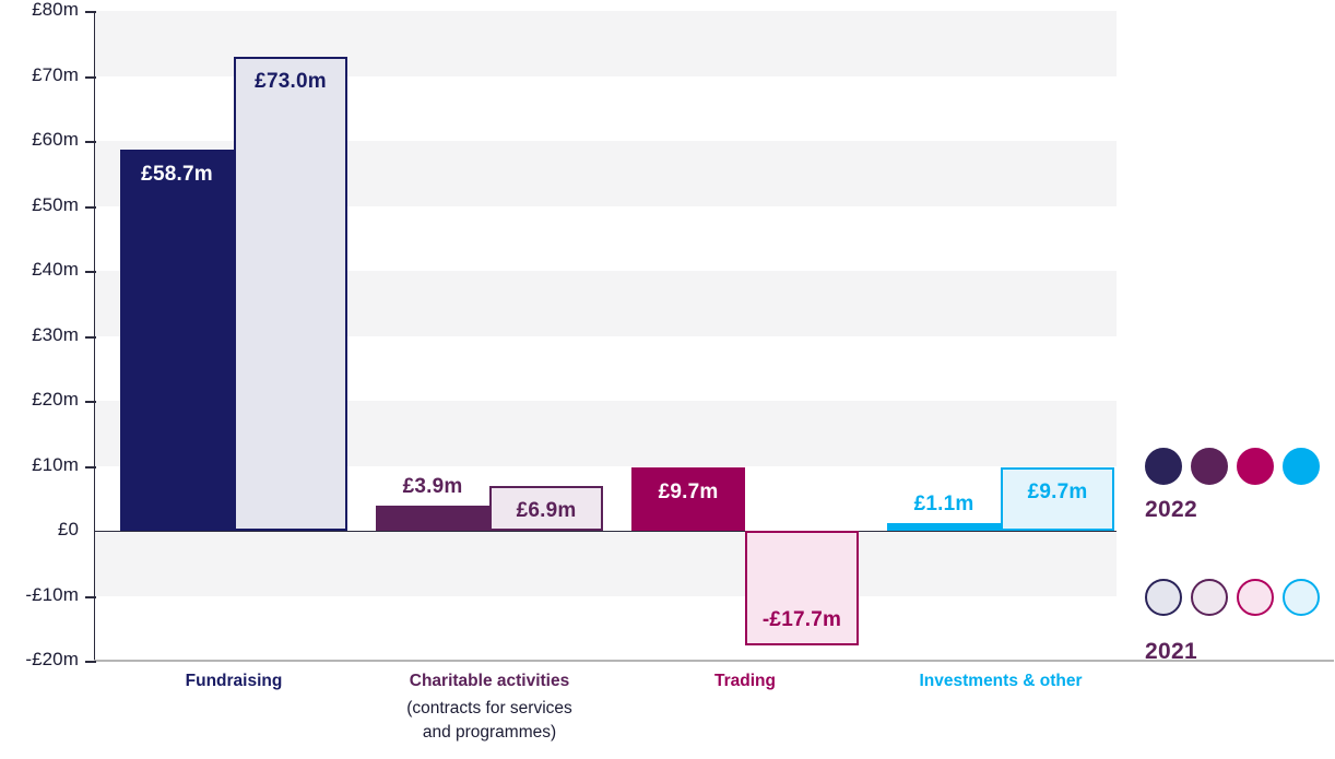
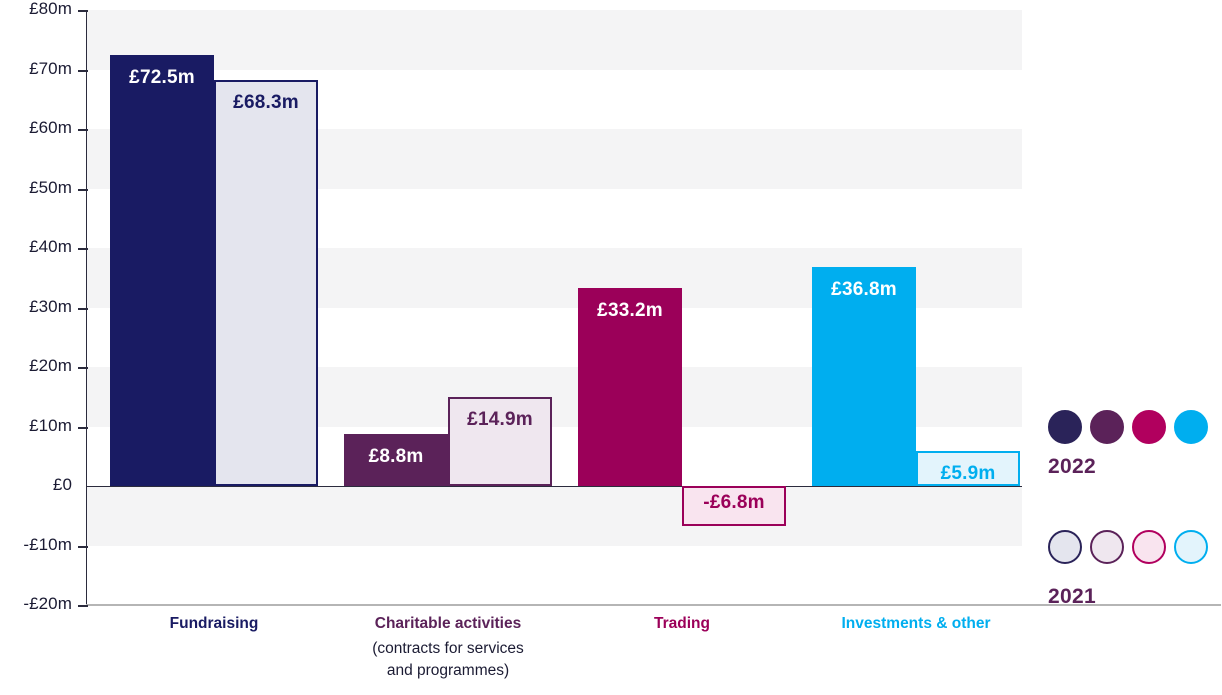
2022/Fundraising: £58.7m -> £72.5m
2021/Fundraising: £73.0m -> £68.3m
2022/Charitable activities: £3.9m -> £8.8m
2021/Charitable activities: £6.9m -> £14.9m
2022/Trading: £9.7m -> £33.2m
2021/Trading: -£17.7m -> -£6.8m
2022/Investments & other: £1.1m -> £36.8m
2021/Investments & other: £9.7m -> £5.9m
